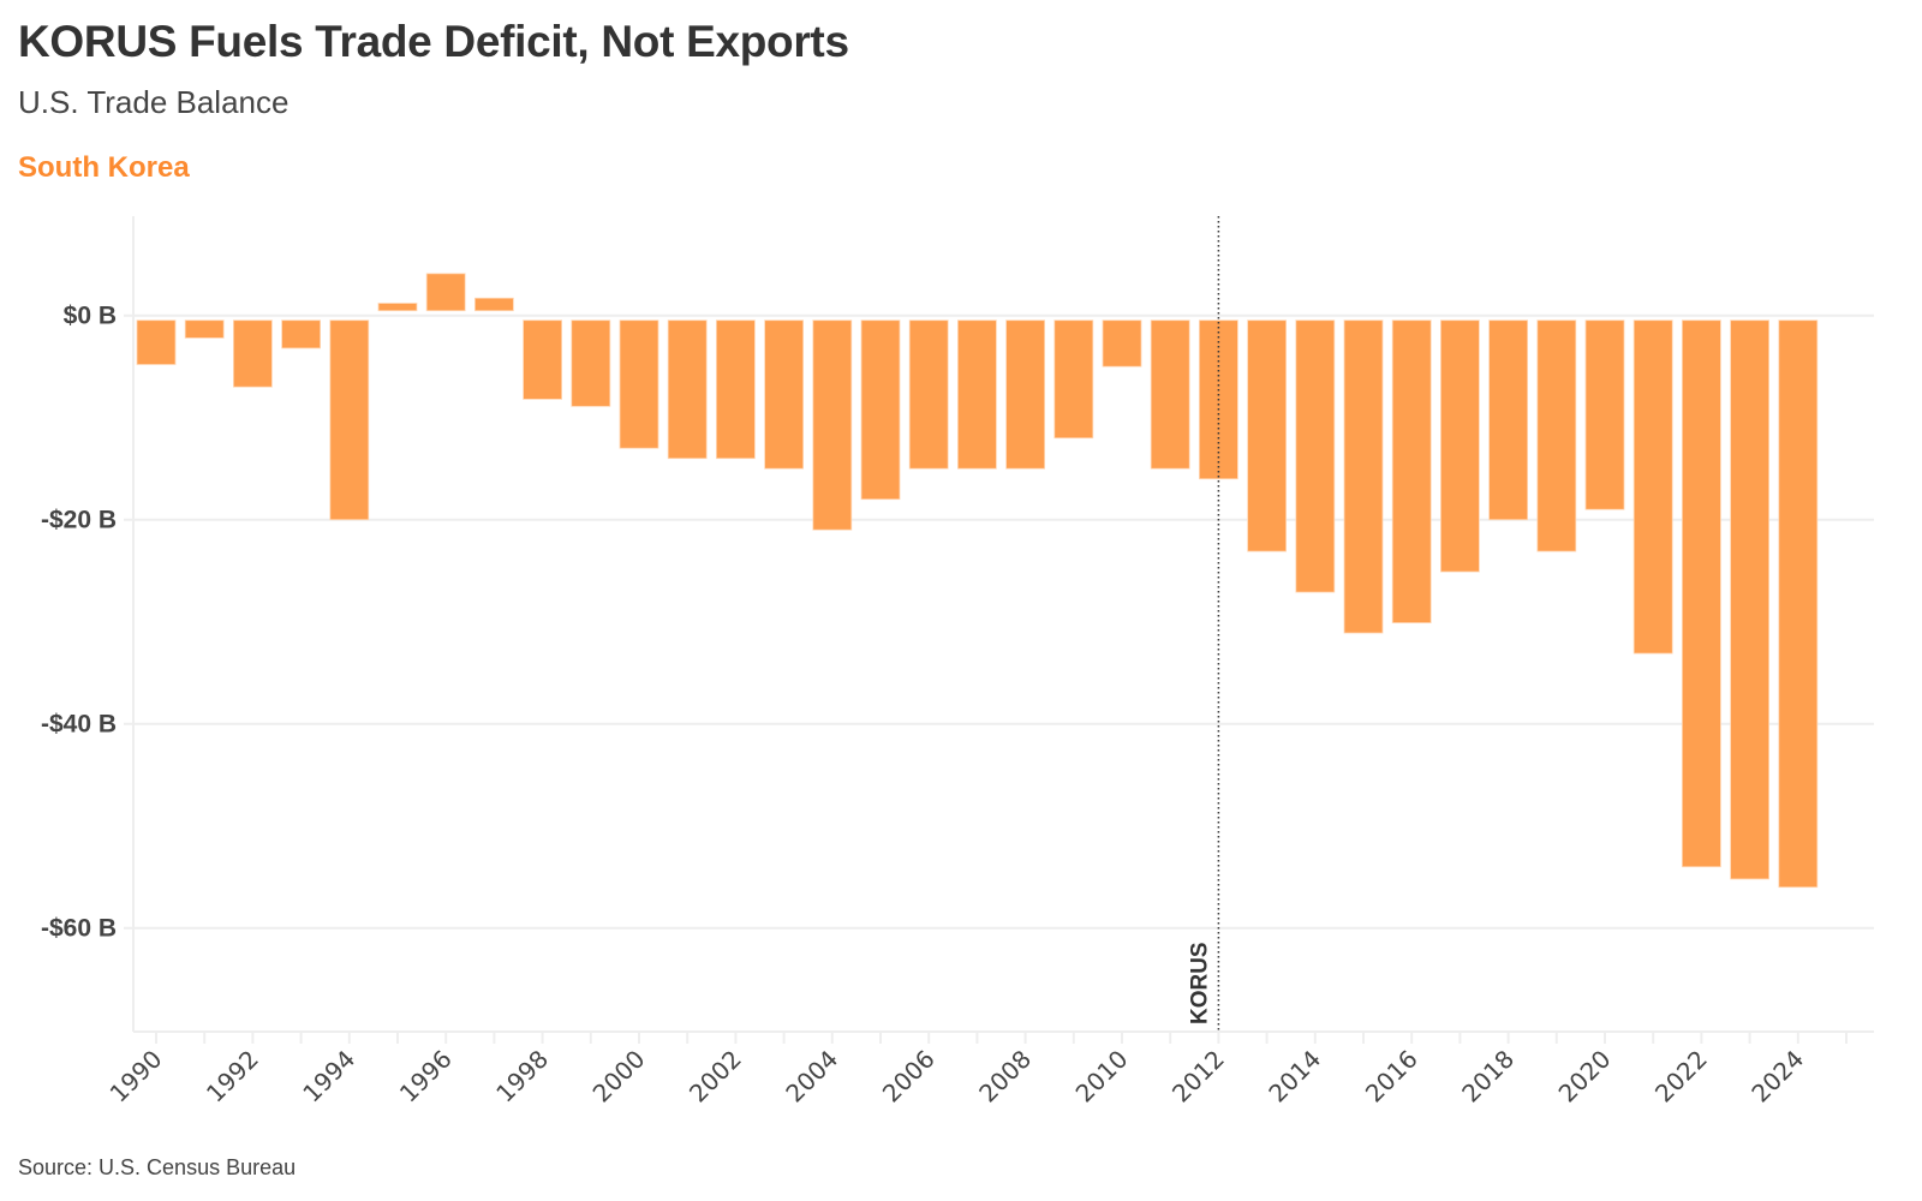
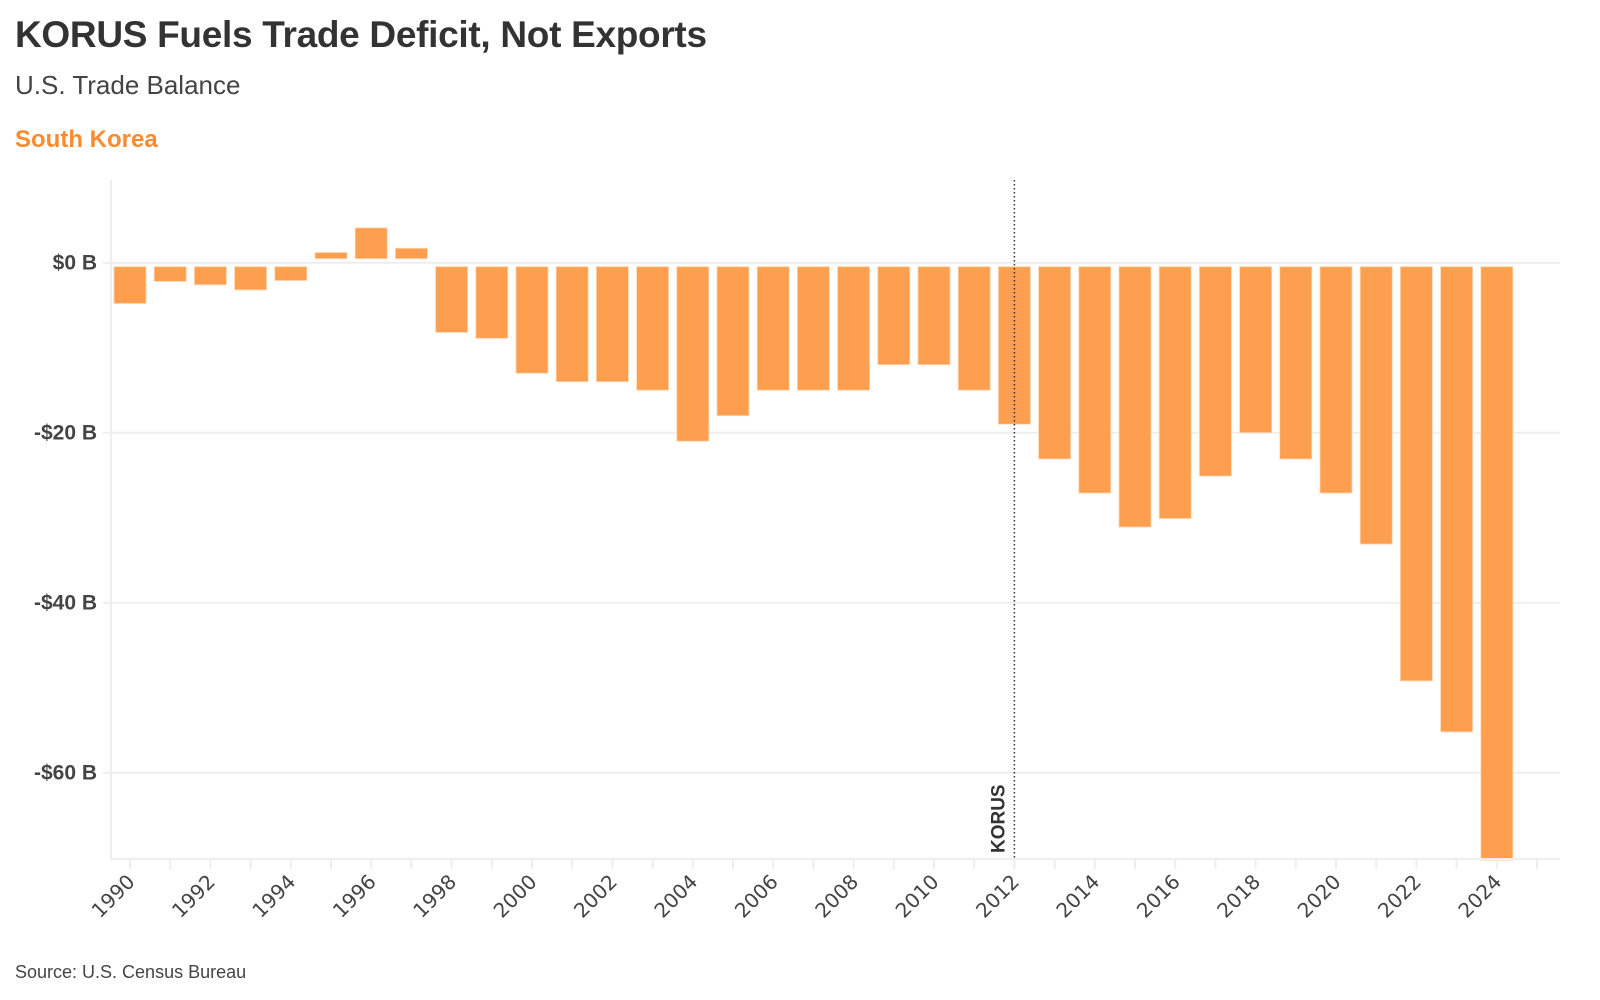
1992: -$7B -> -$3B
1994: -$20B -> -$2B
2010: -$5B -> -$12B
2012: -$16B -> -$19B
2020: -$19B -> -$27B
2022: -$54B -> -$49B
2024: -$56B -> -$70B
